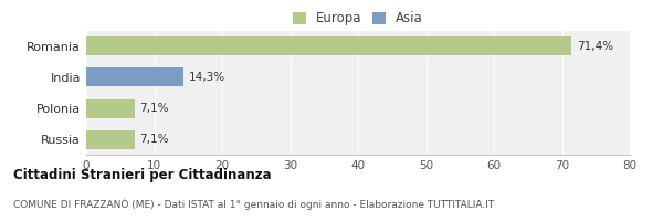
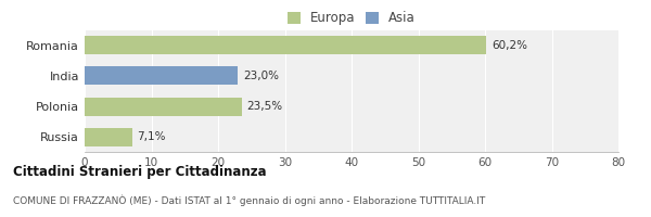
Romania: 71,4% -> 60,2%
India: 14,3% -> 23,0%
Polonia: 7,1% -> 23,5%
